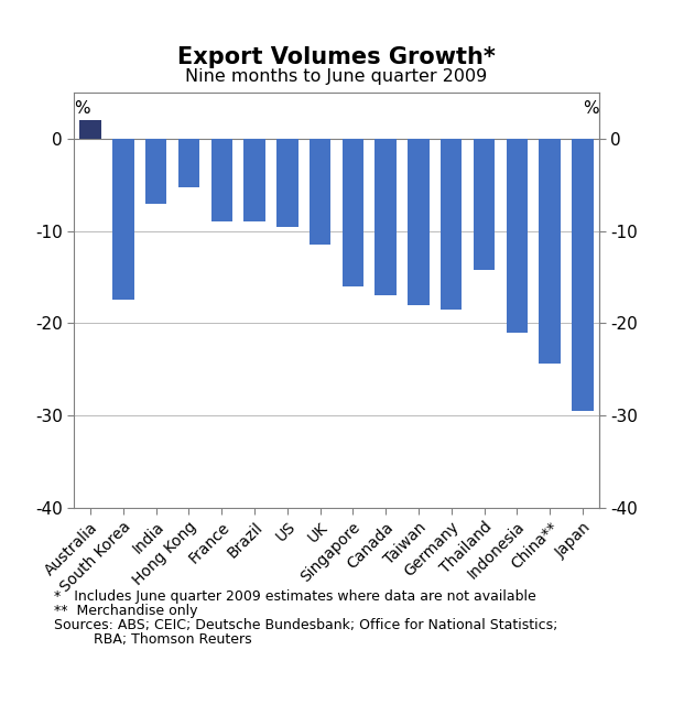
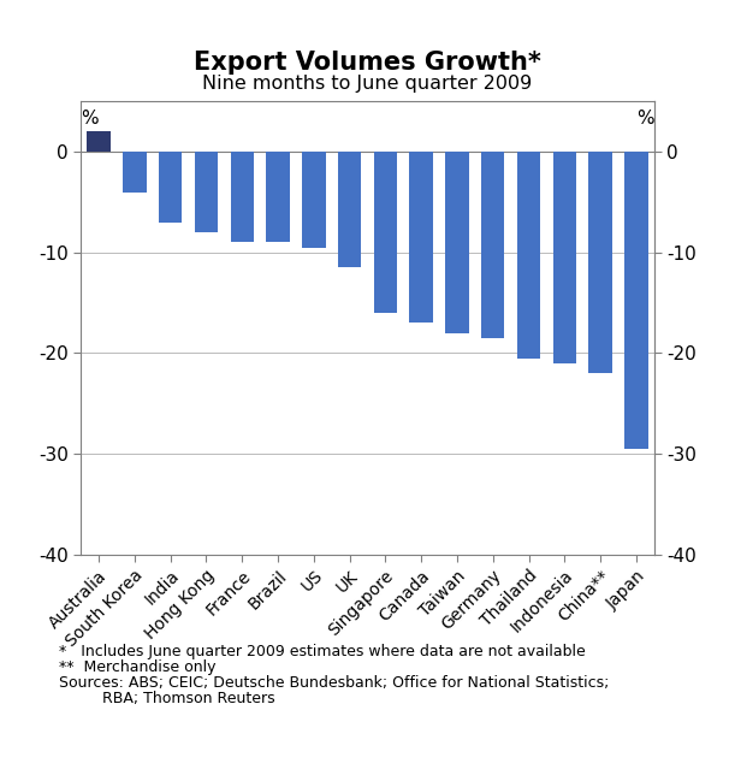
South Korea: -17.4 -> -4.0
Hong Kong: -5.2 -> -8.0
Thailand: -14.2 -> -20.5
China**: -24.4 -> -22.0
